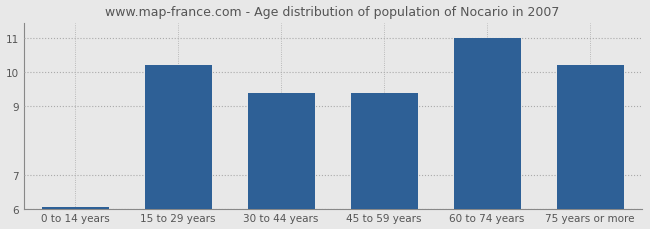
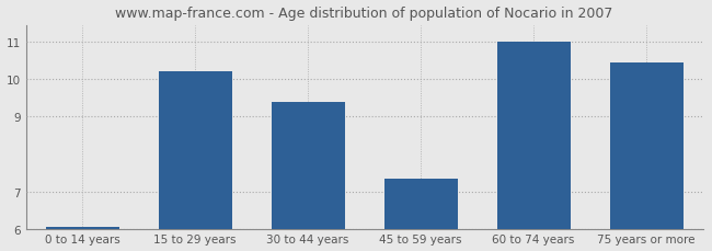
45 to 59 years: 9.40 -> 7.35
75 years or more: 10.20 -> 10.45
